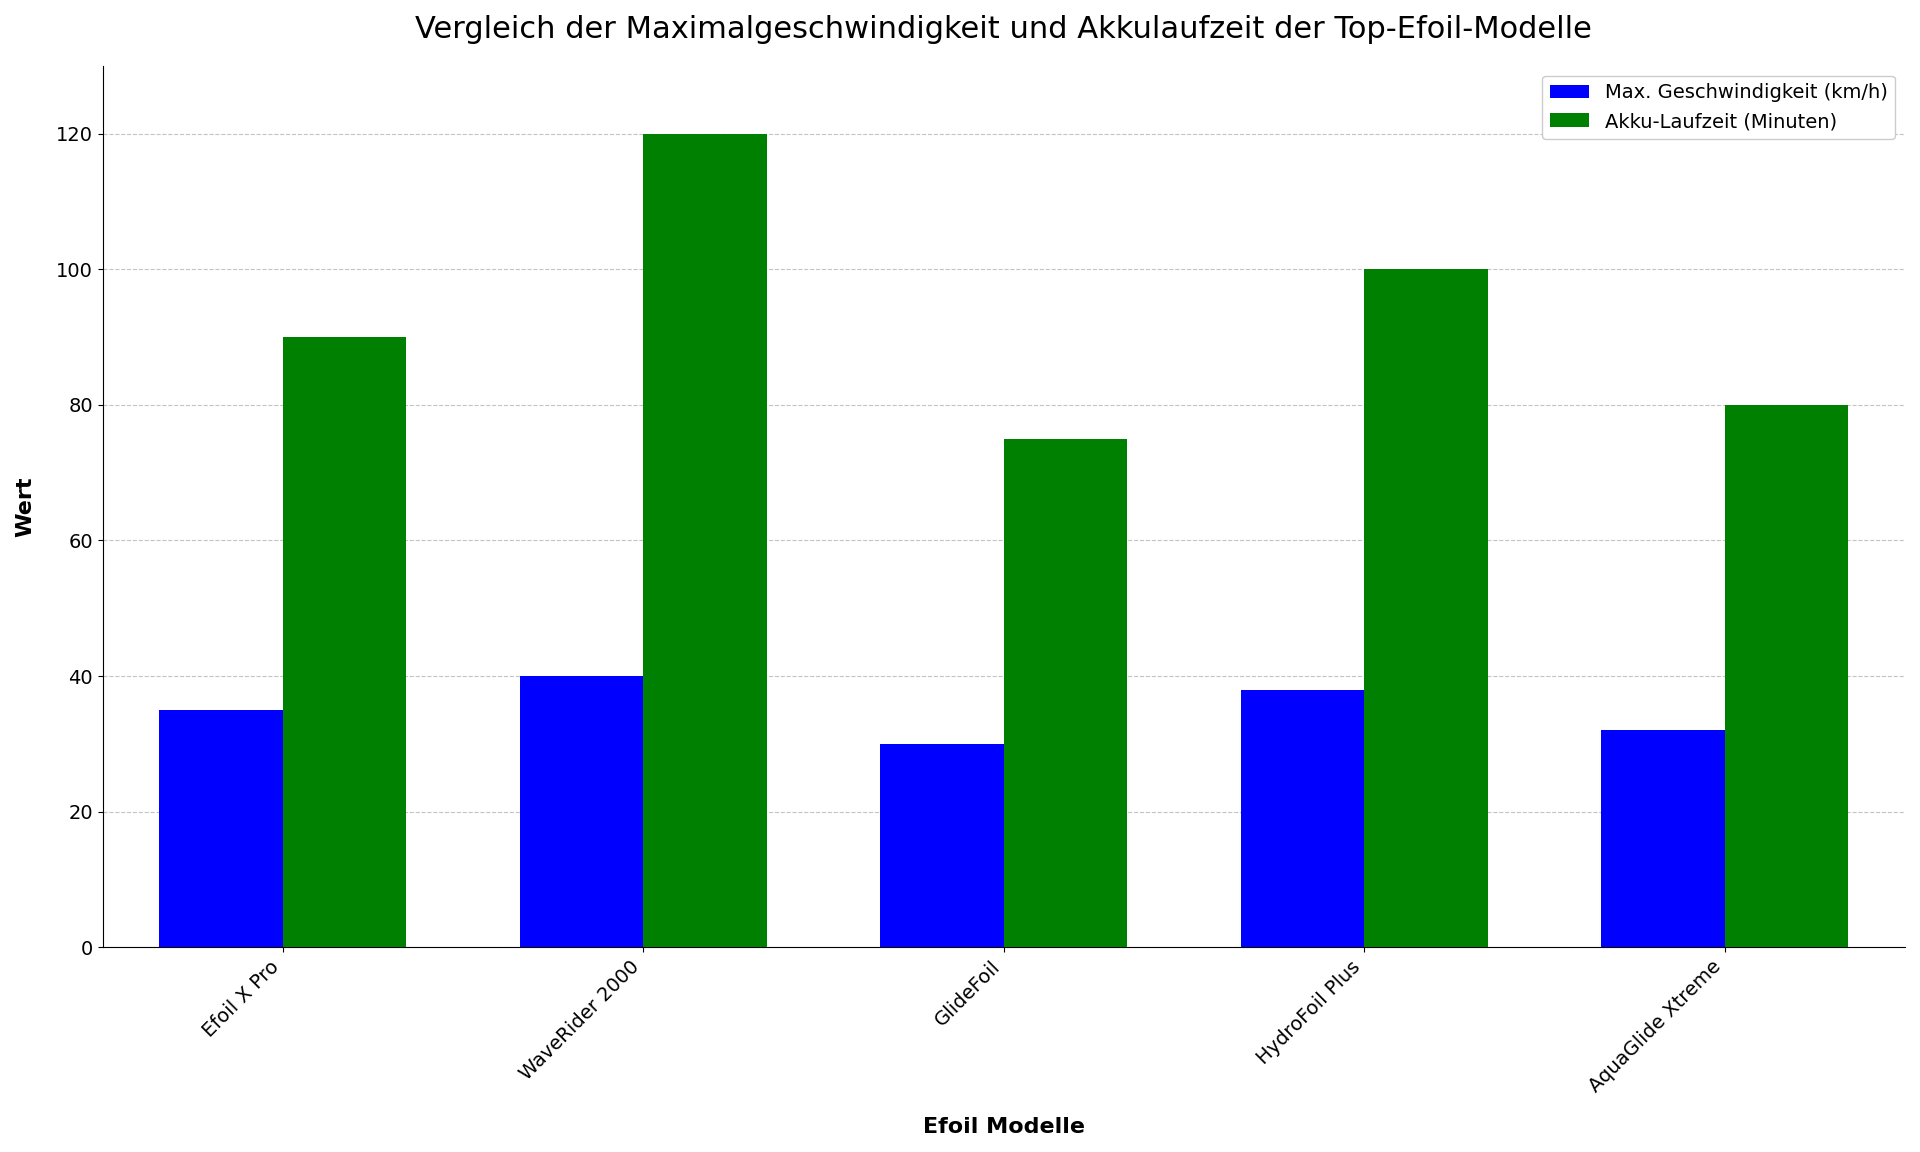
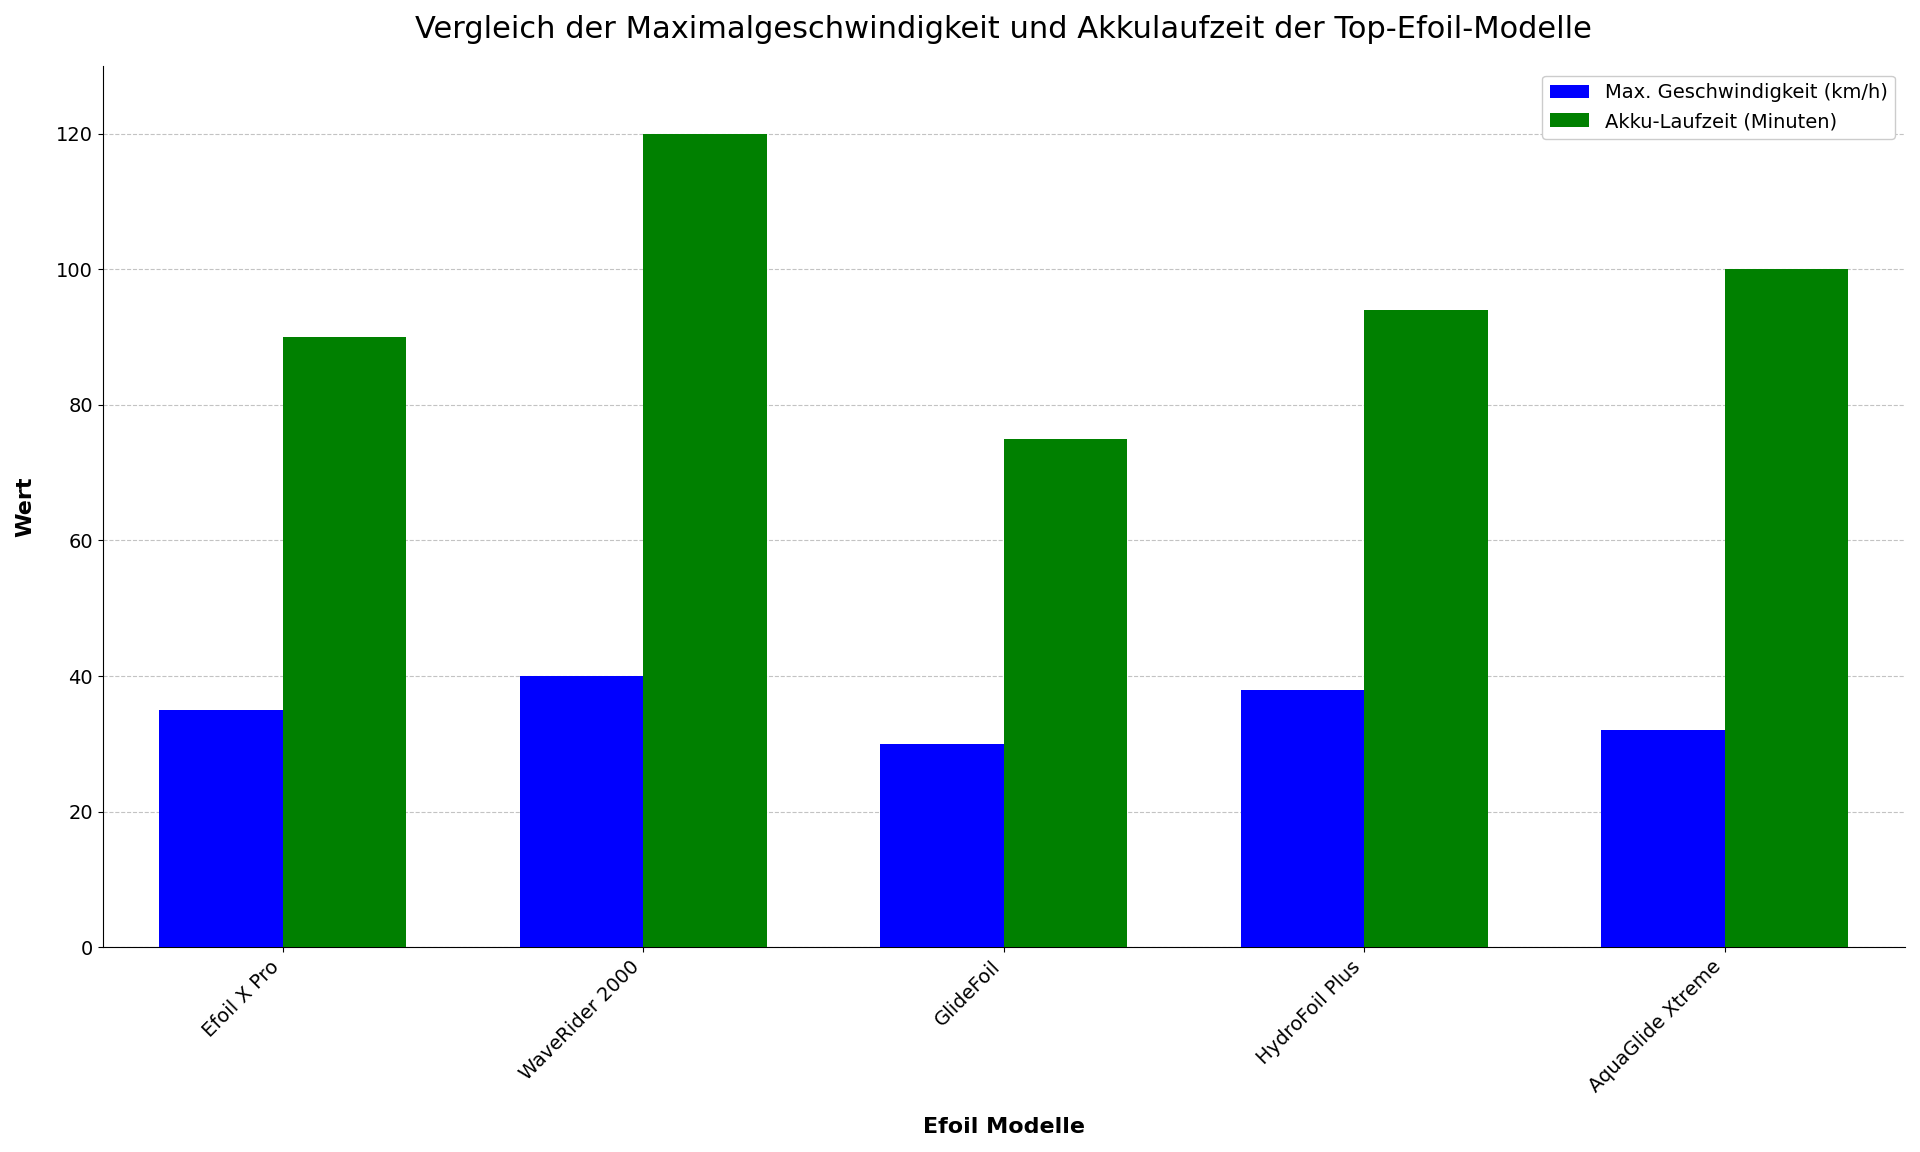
Akku-Laufzeit (Minuten)/HydroFoil Plus: 100 -> 94
Akku-Laufzeit (Minuten)/AquaGlide Xtreme: 80 -> 100
